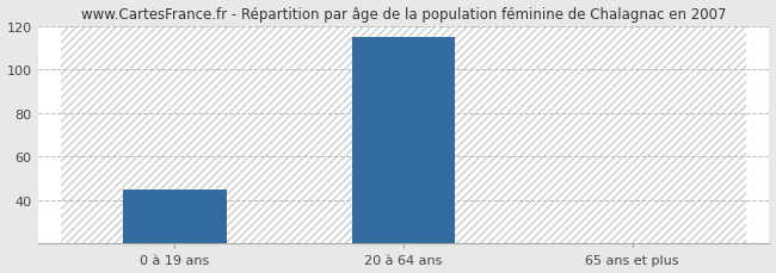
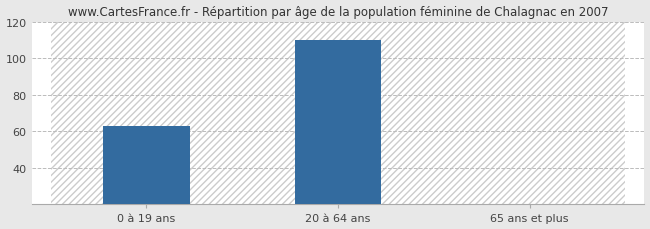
0 à 19 ans: 45 -> 63
20 à 64 ans: 115 -> 110
